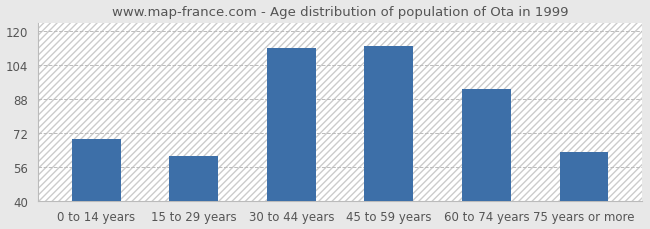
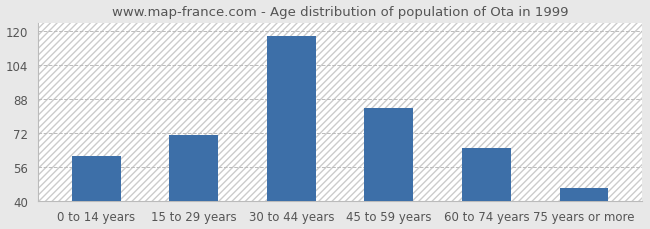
0 to 14 years: 69 -> 61
15 to 29 years: 61 -> 71
30 to 44 years: 112 -> 118
45 to 59 years: 113 -> 84
60 to 74 years: 93 -> 65
75 years or more: 63 -> 46
